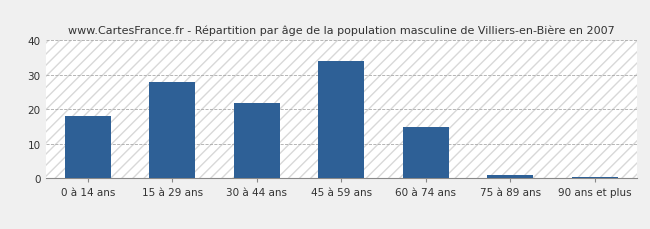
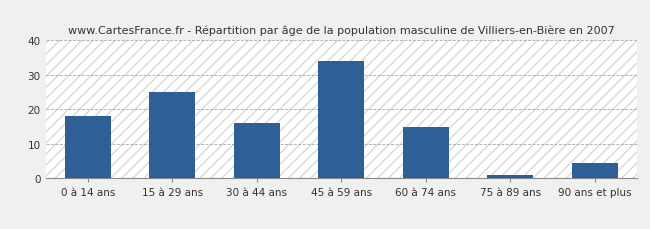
15 à 29 ans: 28.0 -> 25.0
30 à 44 ans: 22.0 -> 16.0
90 ans et plus: 0.3 -> 4.5
